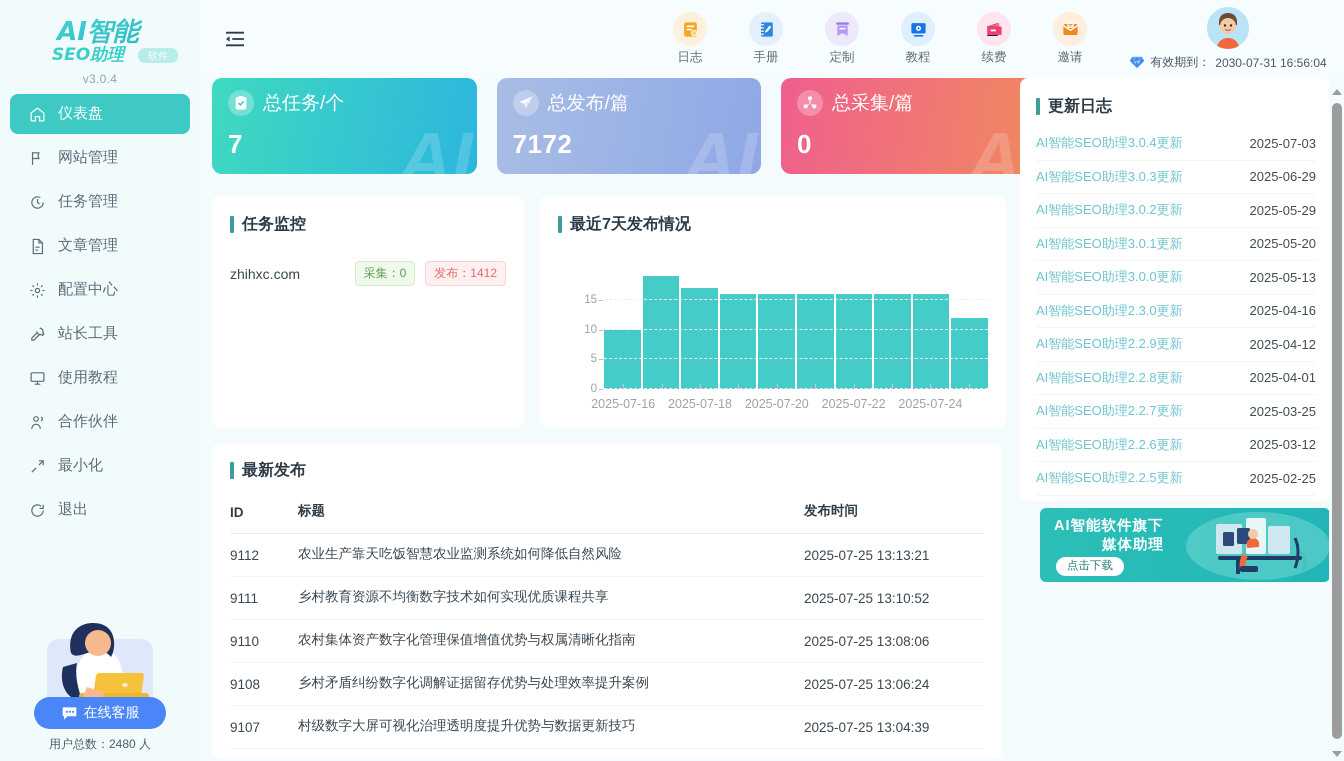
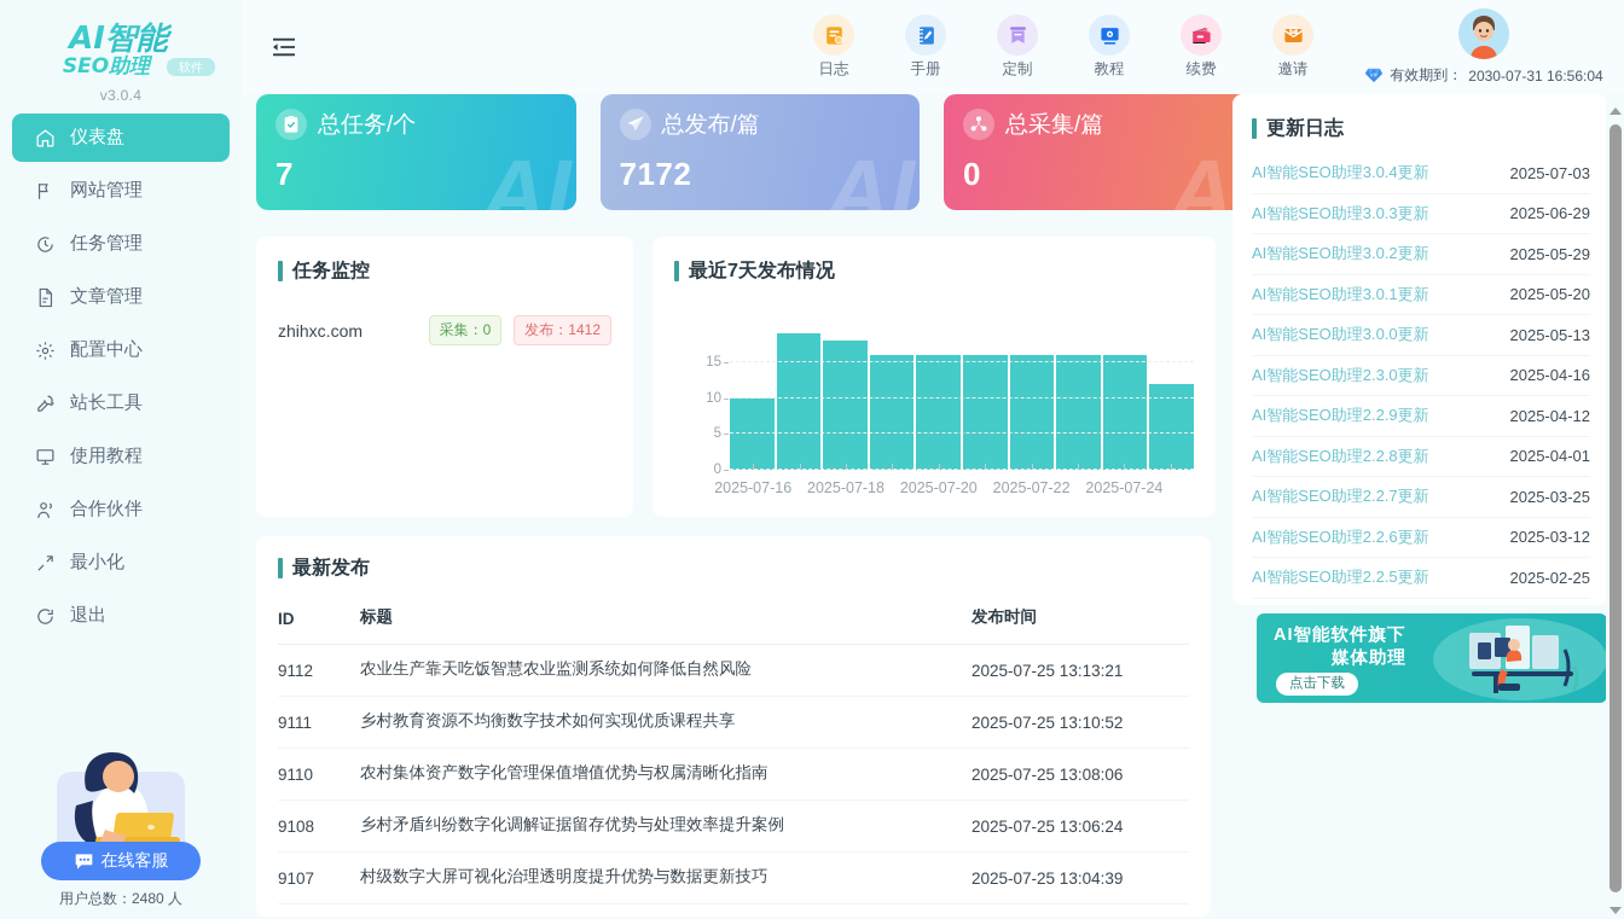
2025-07-18: 17 -> 18
